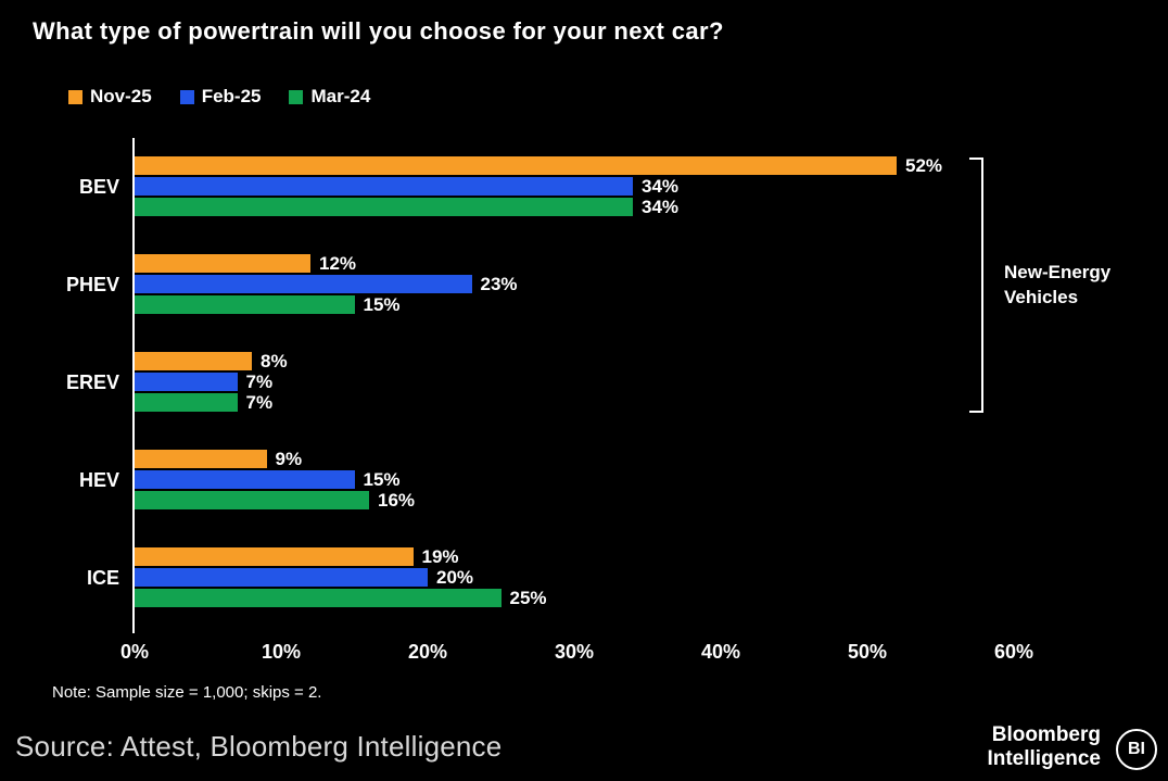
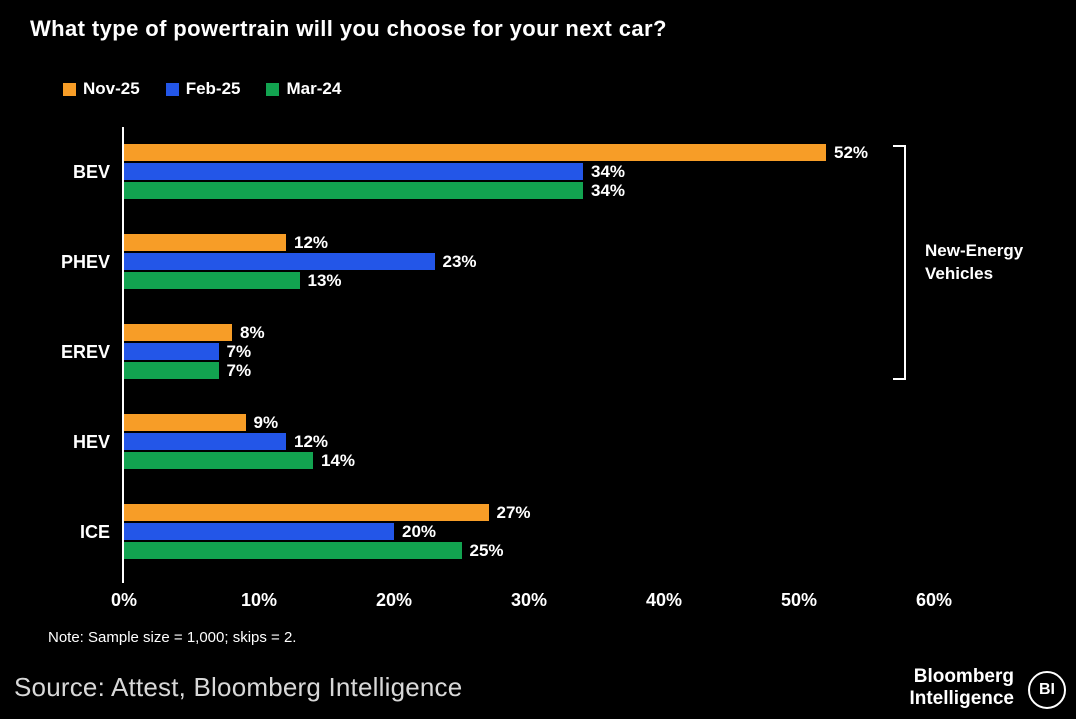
Mar-24/PHEV: 15% -> 13%
Feb-25/HEV: 15% -> 12%
Mar-24/HEV: 16% -> 14%
Nov-25/ICE: 19% -> 27%
